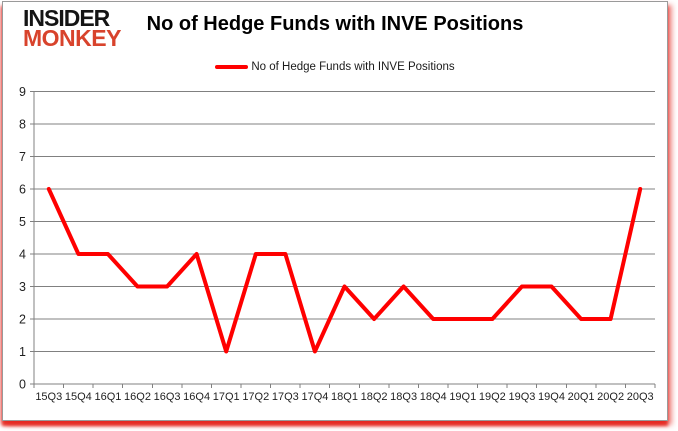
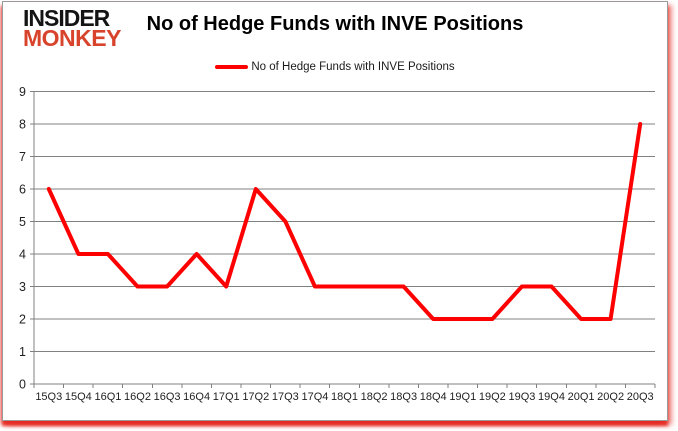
17Q1: 1 -> 3
17Q2: 4 -> 6
17Q3: 4 -> 5
17Q4: 1 -> 3
18Q2: 2 -> 3
20Q3: 6 -> 8
